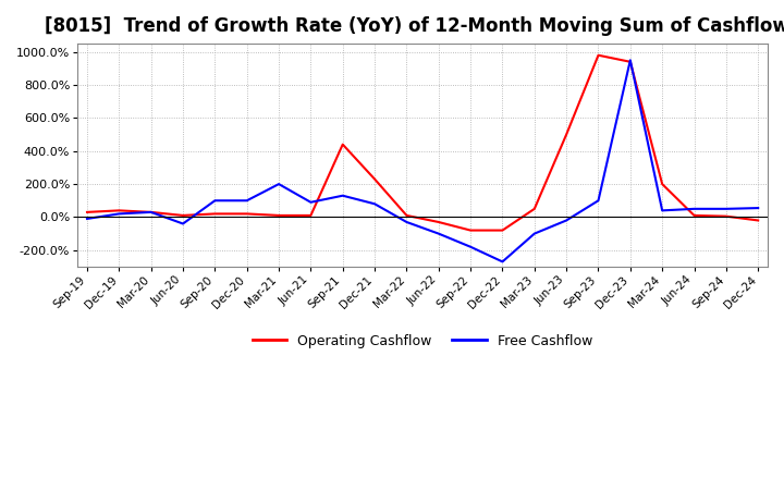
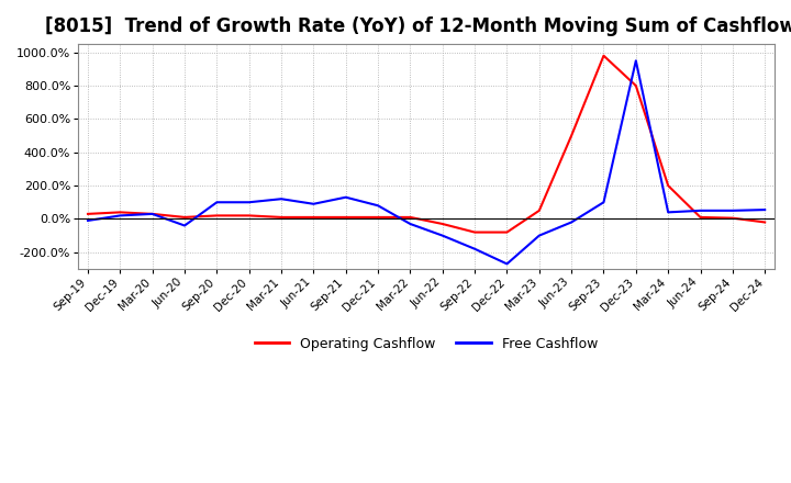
Free Cashflow/Mar-21: 200% -> 120%
Operating Cashflow/Sep-21: 440% -> 10%
Operating Cashflow/Dec-21: 230% -> 10%
Operating Cashflow/Dec-23: 940% -> 800%
